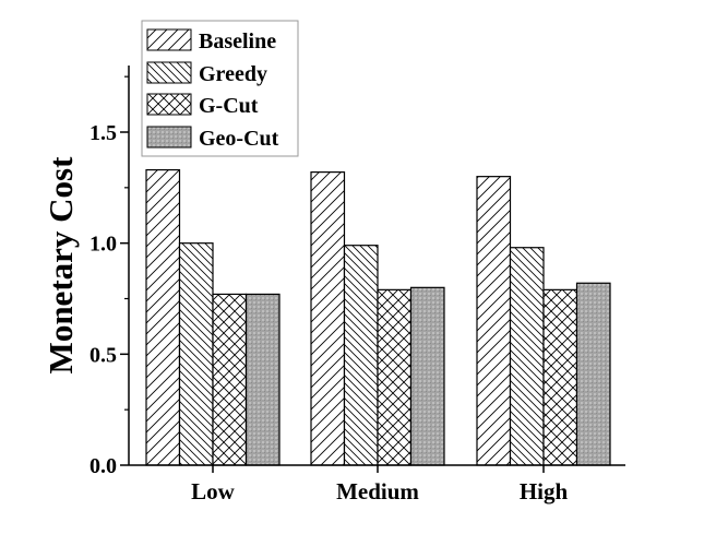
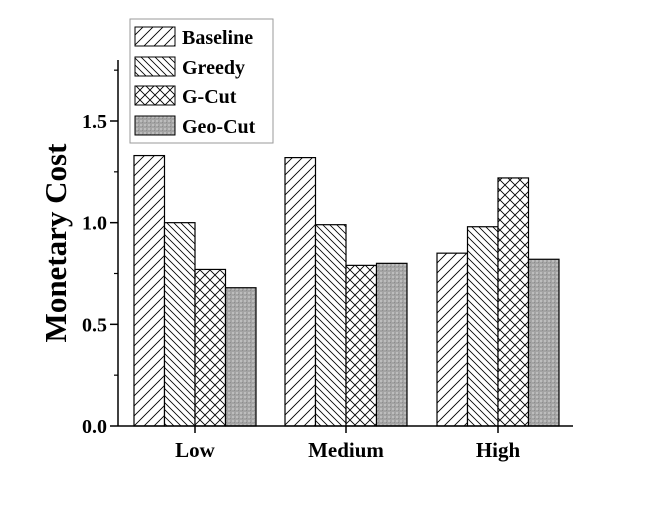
Geo-Cut/Low: 0.77 -> 0.68
Baseline/High: 1.30 -> 0.85
G-Cut/High: 0.79 -> 1.22
